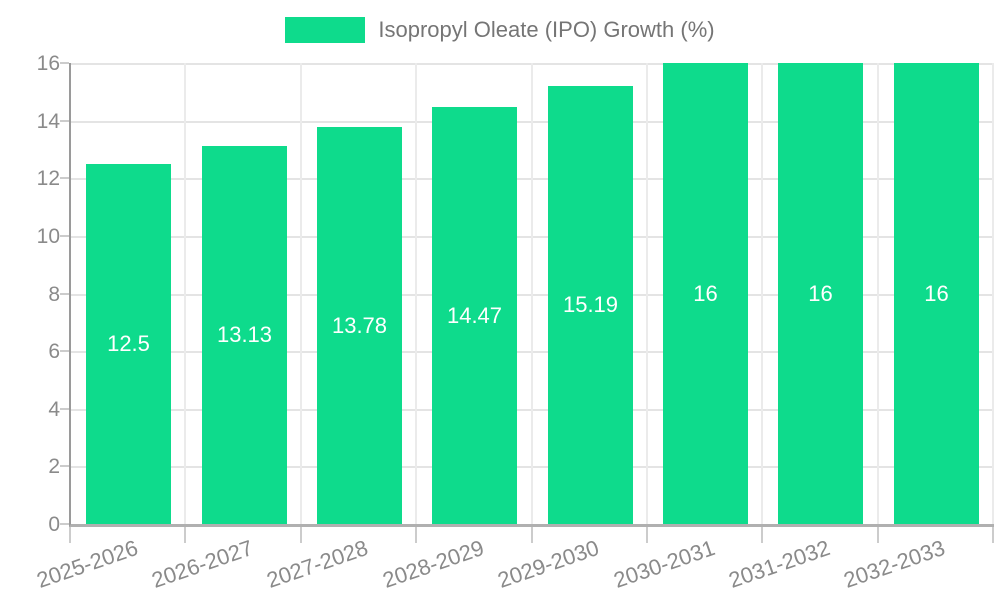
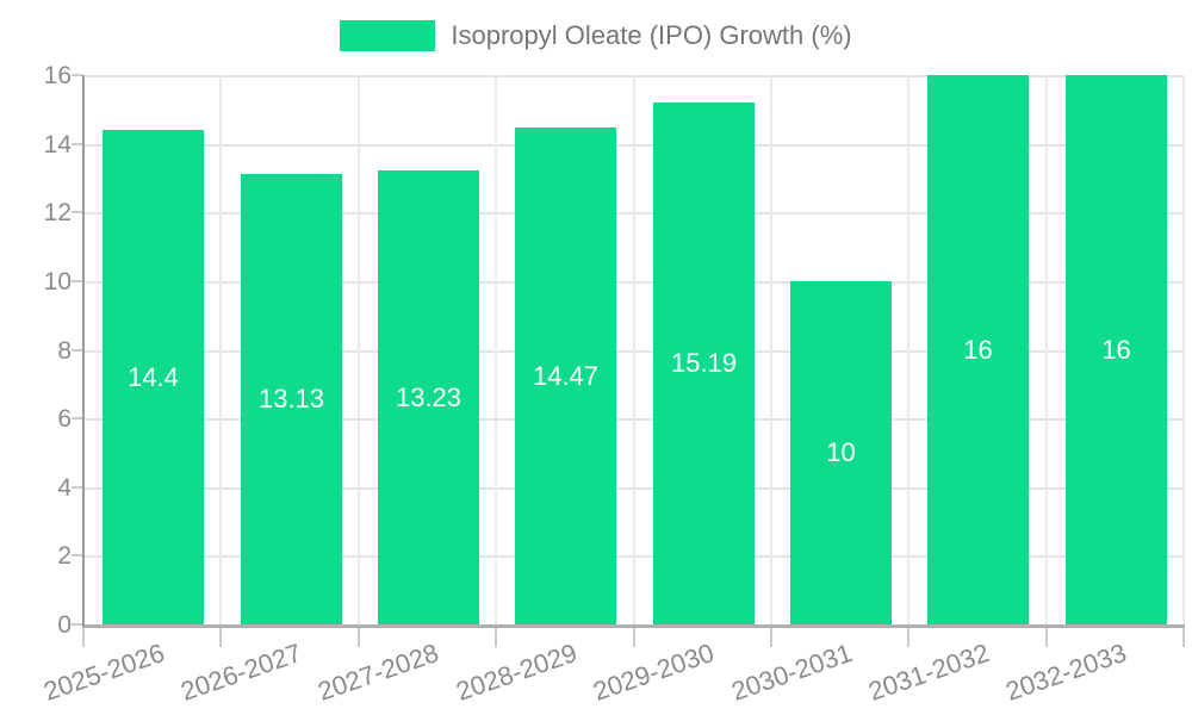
2025-2026: 12.5 -> 14.4
2027-2028: 13.78 -> 13.23
2030-2031: 16 -> 10
